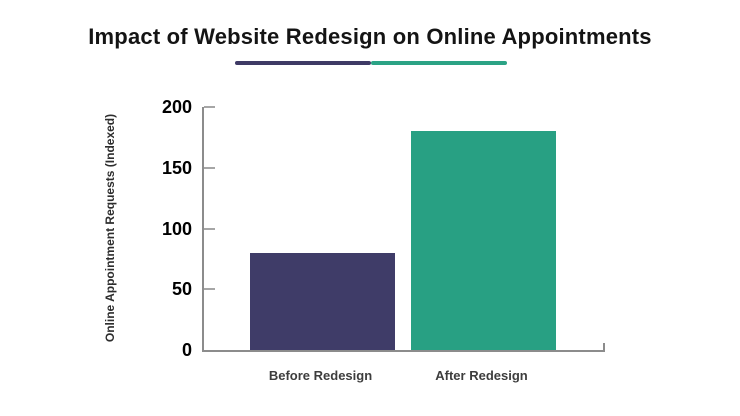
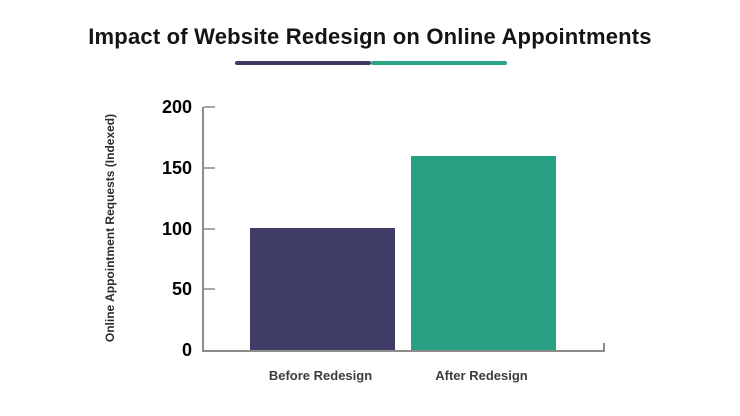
Before Redesign: 80 -> 100
After Redesign: 180 -> 160
